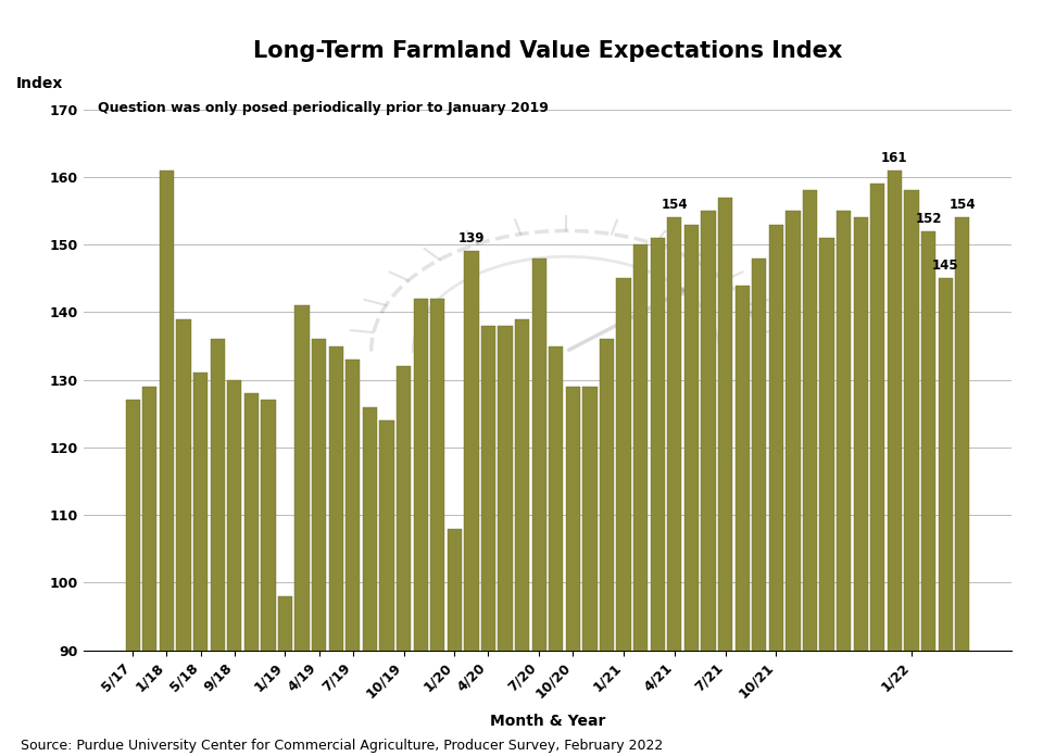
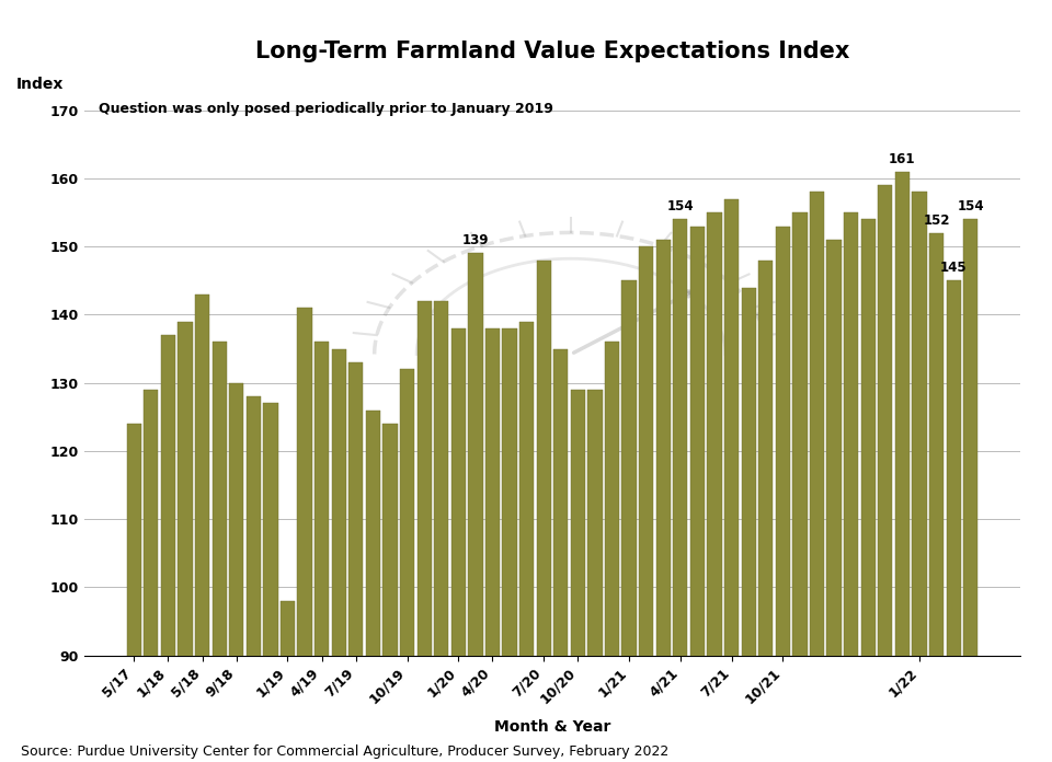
5/17: 127 -> 124
1/18: 161 -> 137
5/18: 131 -> 143
1/20: 108 -> 138
